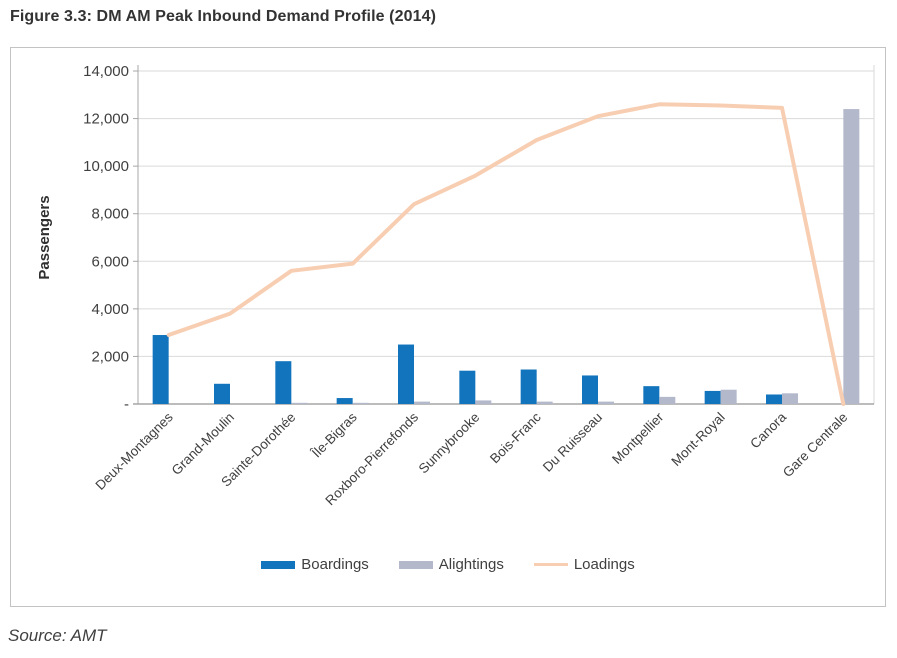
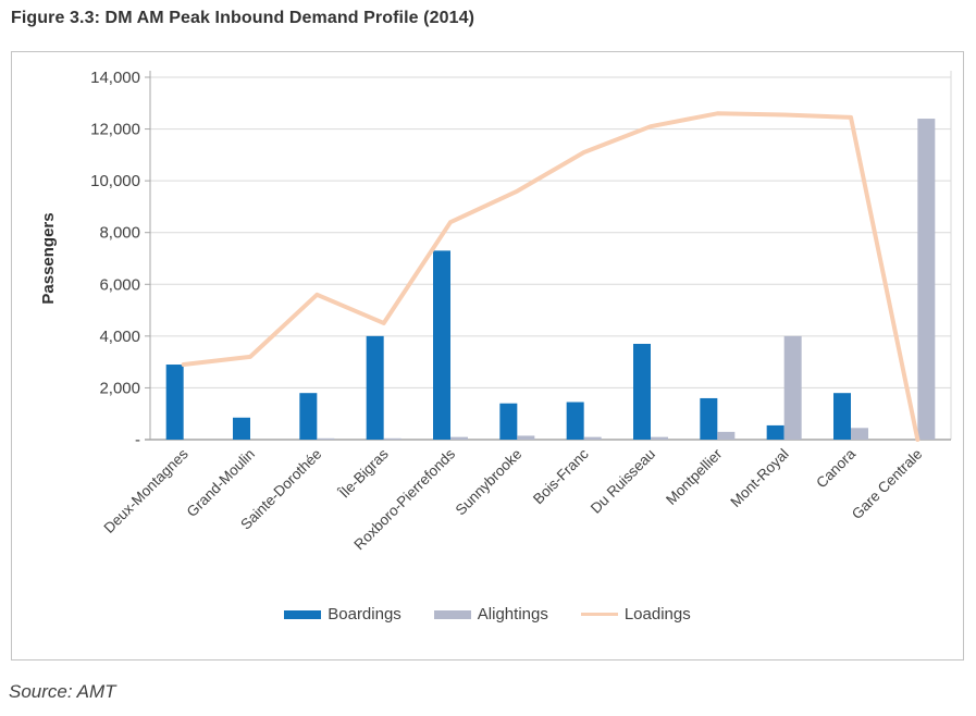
Loadings/Grand-Moulin: 3800 -> 3200
Boardings/Île-Bigras: 200 -> 4000
Loadings/Île-Bigras: 5900 -> 4500
Boardings/Roxboro-Pierrefonds: 2500 -> 7300
Boardings/Du Ruisseau: 1200 -> 3700
Boardings/Montpellier: 800 -> 1600
Alightings/Mont-Royal: 600 -> 4000
Boardings/Canora: 400 -> 1800
